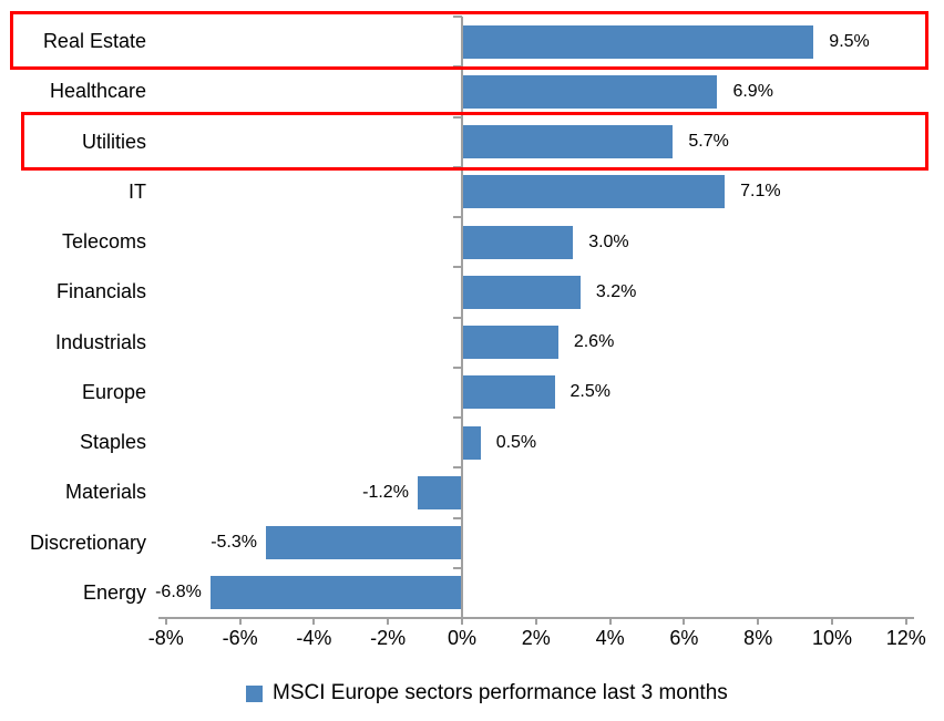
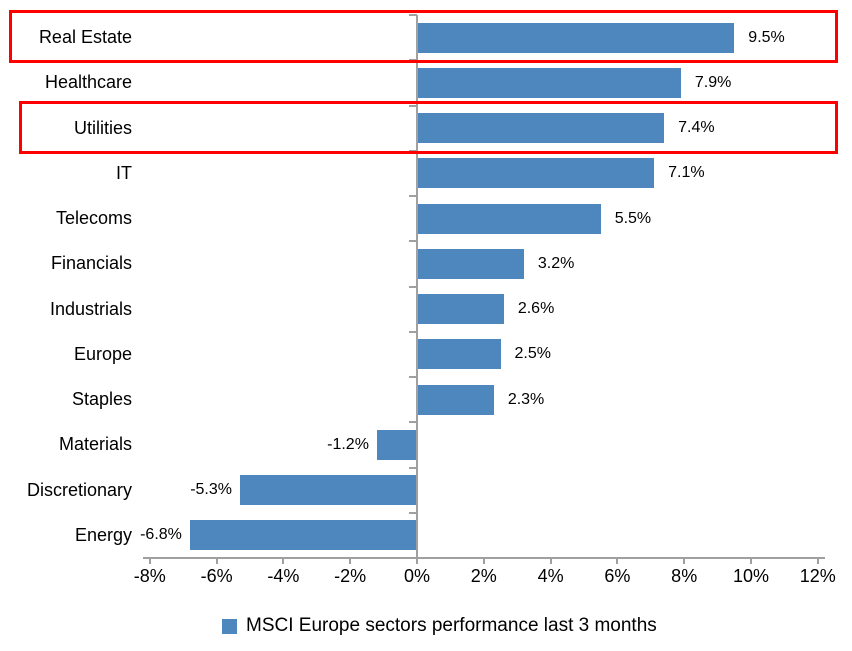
Healthcare: 6.9% -> 7.9%
Utilities: 5.7% -> 7.4%
Telecoms: 3.0% -> 5.5%
Staples: 0.5% -> 2.3%
